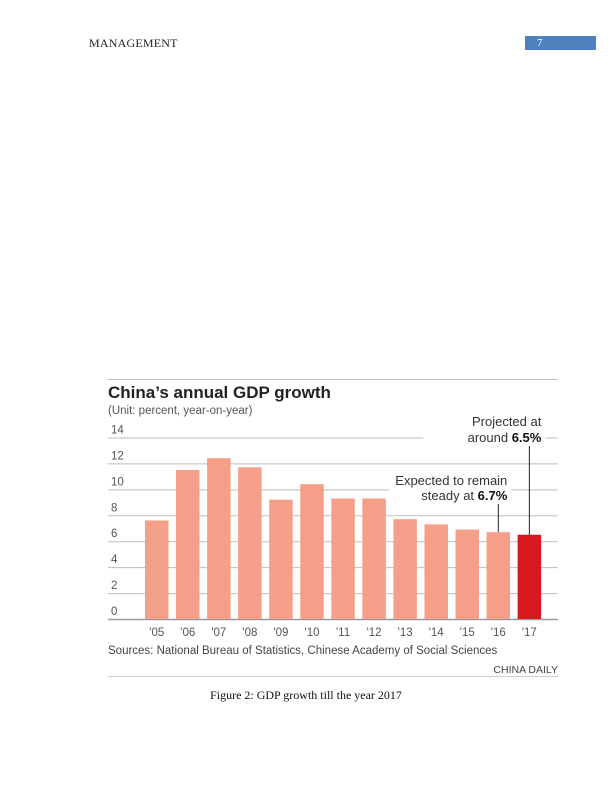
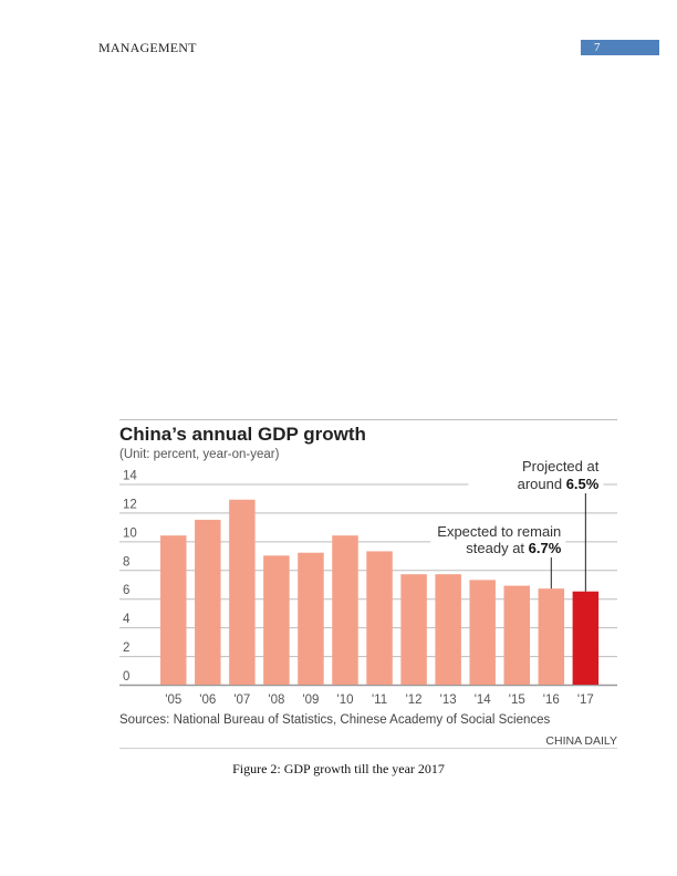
'05: 7.6 -> 10.4
'07: 12.4 -> 12.9
'08: 11.7 -> 9.0
'12: 9.3 -> 7.7
